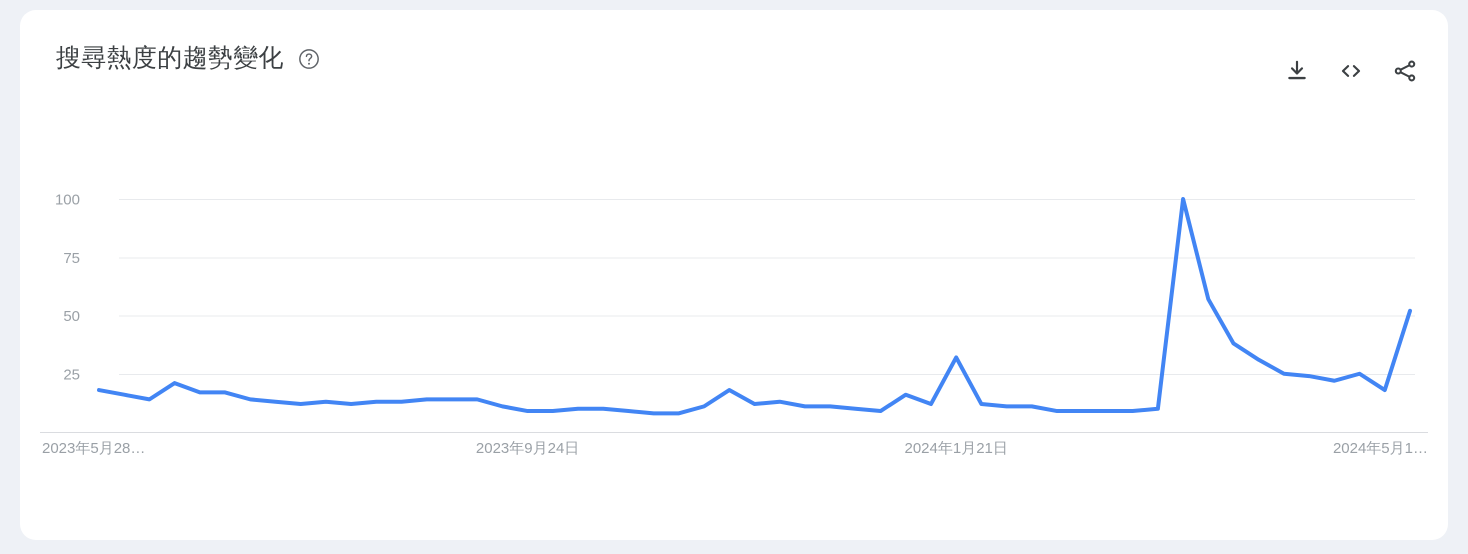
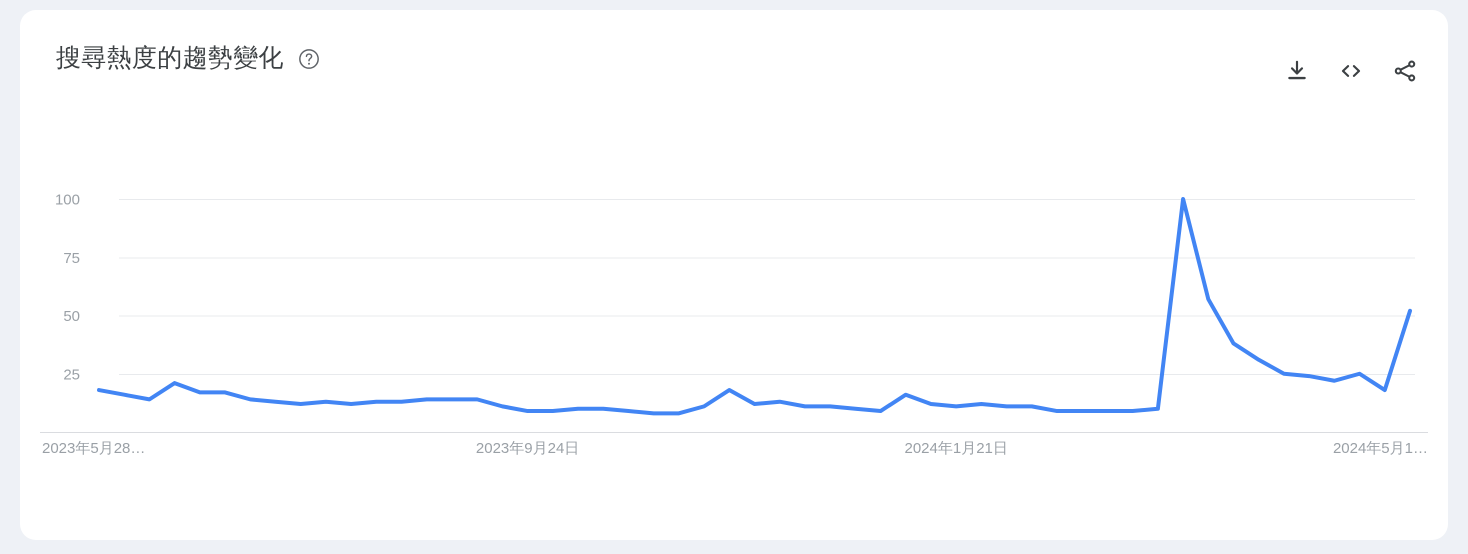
2024年1月21日: 32 -> 11
